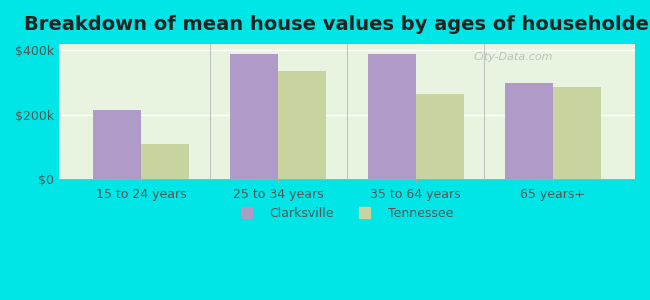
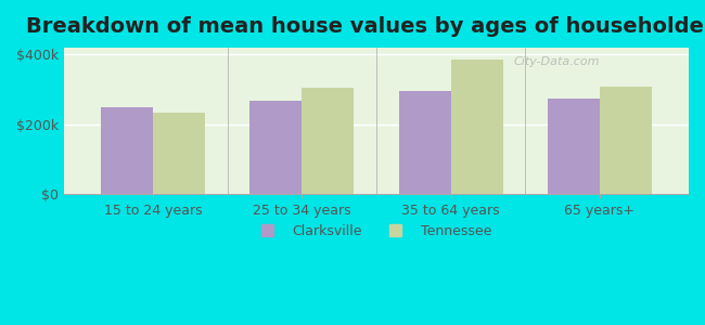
Clarksville/15 to 24 years: $215k -> $248k
Tennessee/15 to 24 years: $110k -> $235k
Clarksville/25 to 34 years: $390k -> $268k
Tennessee/25 to 34 years: $335k -> $305k
Clarksville/35 to 64 years: $390k -> $295k
Tennessee/35 to 64 years: $265k -> $385k
Clarksville/65 years+: $300k -> $275k
Tennessee/65 years+: $285k -> $308k
